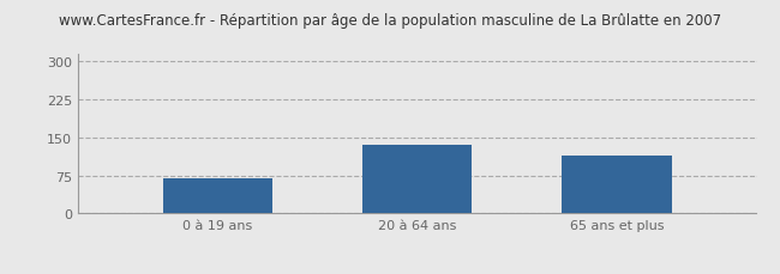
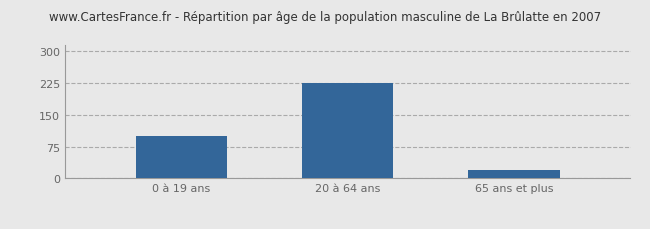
0 à 19 ans: 70 -> 100
20 à 64 ans: 135 -> 225
65 ans et plus: 115 -> 20
